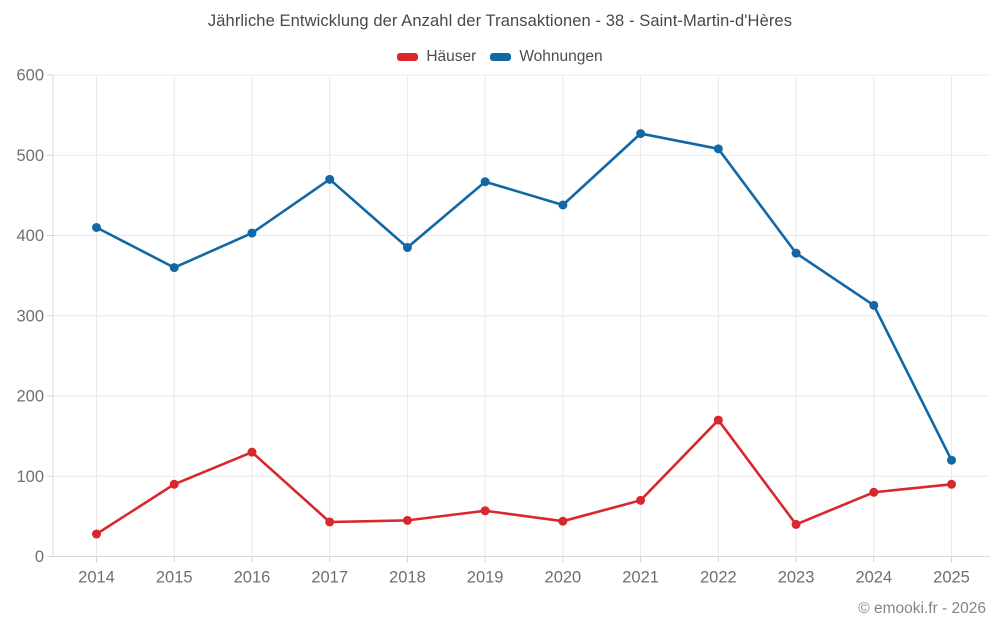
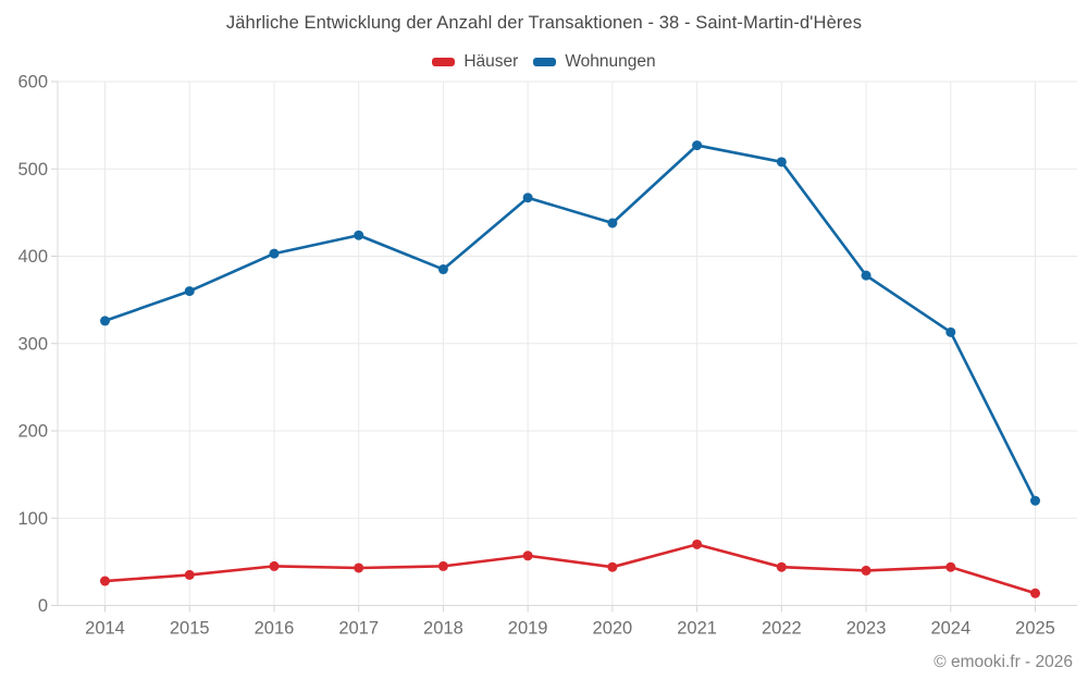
Wohnungen/2014: 410 -> 330
Häuser/2015: 90 -> 40
Häuser/2016: 130 -> 40
Wohnungen/2017: 470 -> 420
Häuser/2022: 170 -> 40
Häuser/2024: 80 -> 40
Häuser/2025: 90 -> 10
